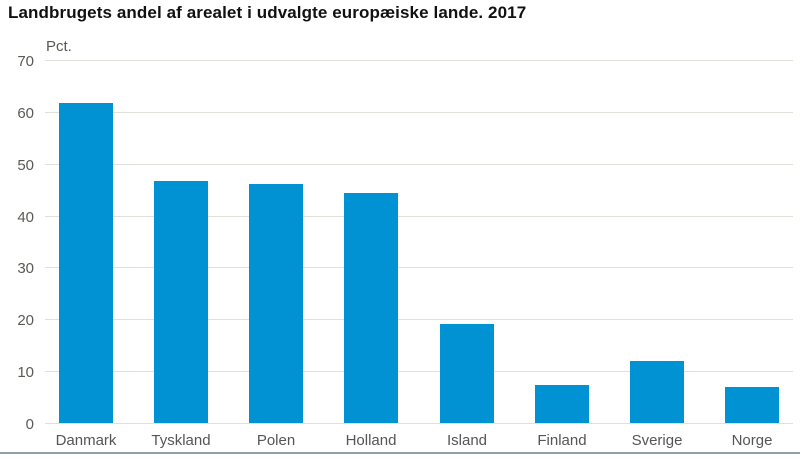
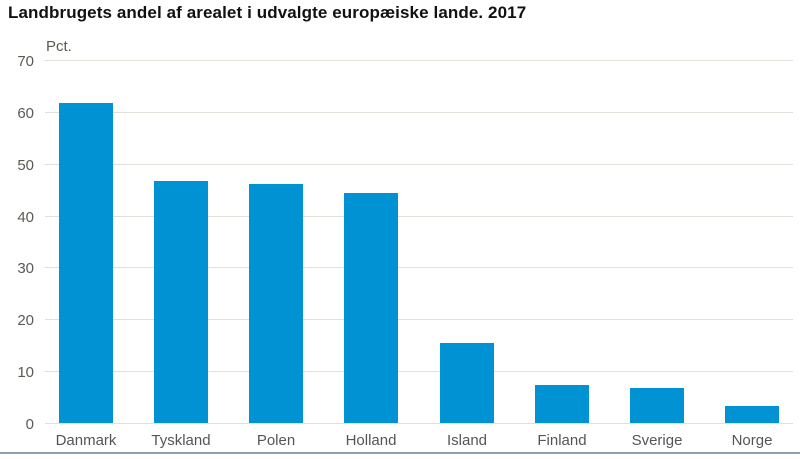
Island: 19 -> 16
Sverige: 12 -> 7
Norge: 7 -> 3
